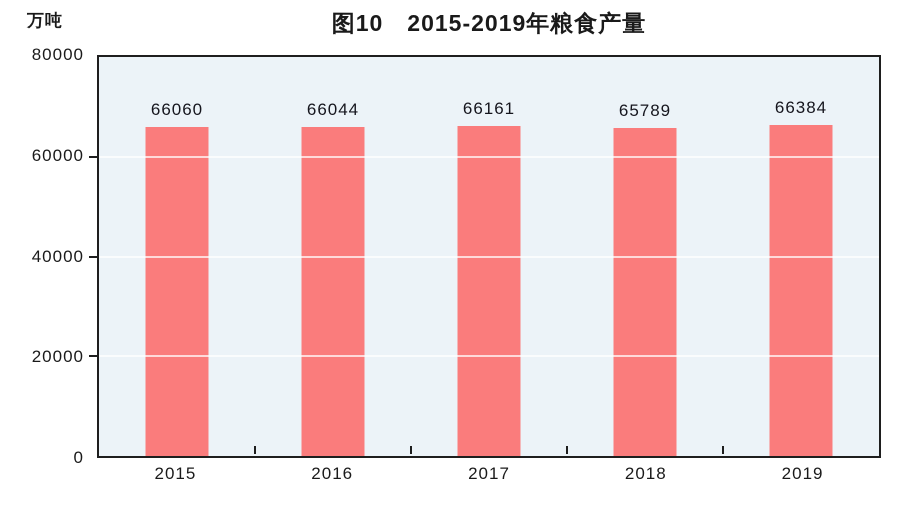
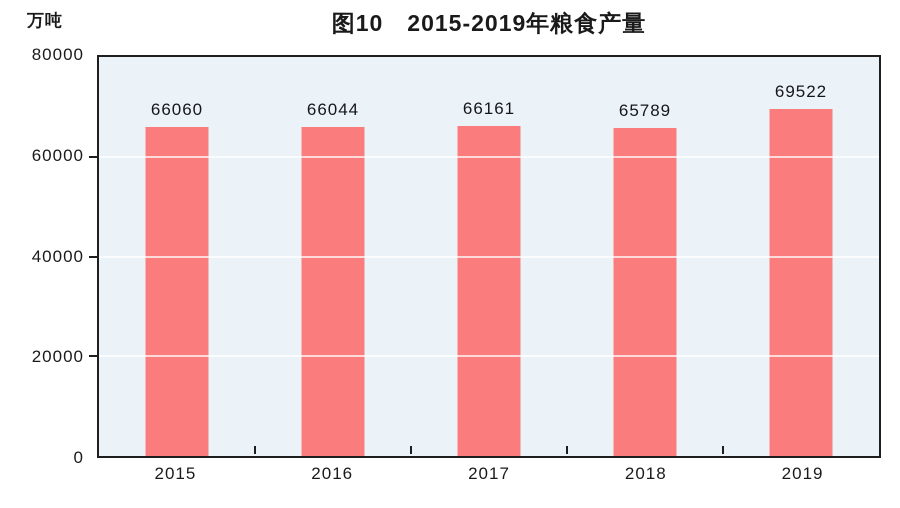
2019: 66384 -> 69522
